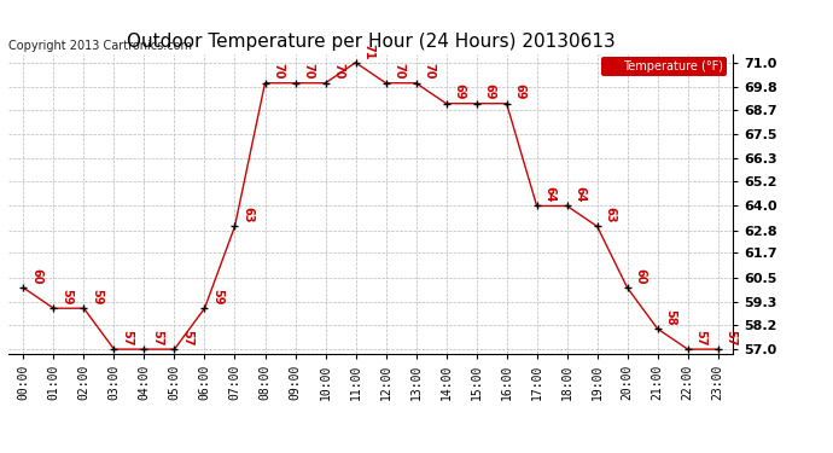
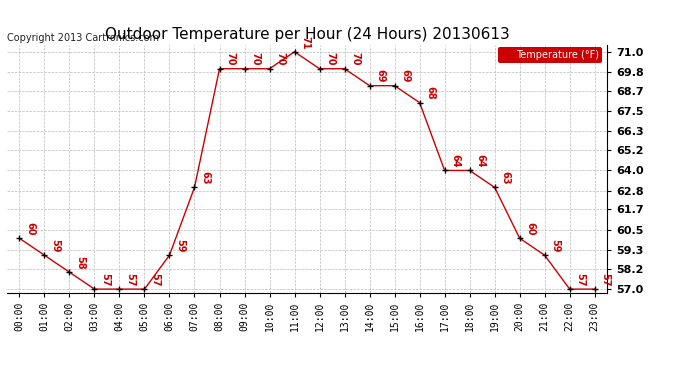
02:00: 59 -> 58
16:00: 69 -> 68
21:00: 58 -> 59
